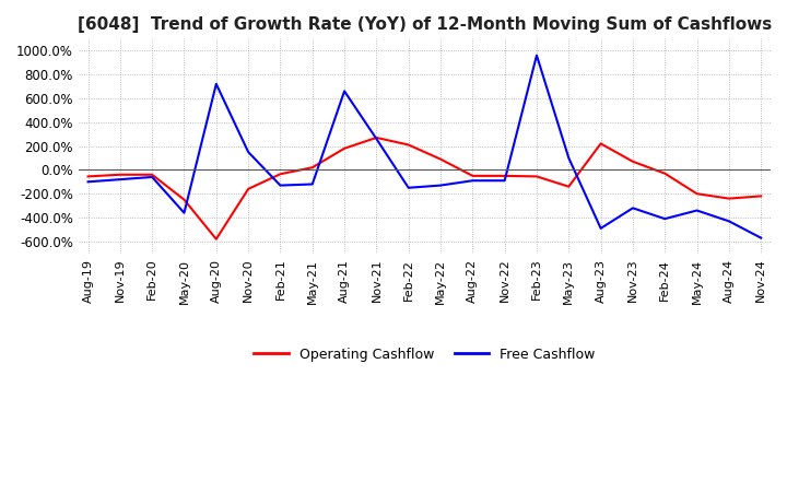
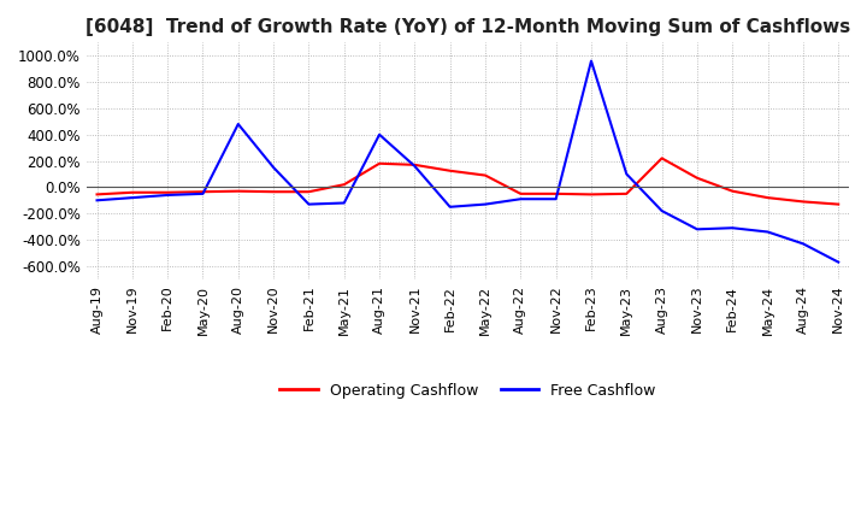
Operating Cashflow/May-20: -250% -> -40%
Free Cashflow/May-20: -360% -> -50%
Operating Cashflow/Aug-20: -580% -> -30%
Free Cashflow/Aug-20: 720% -> 480%
Operating Cashflow/Nov-20: -160% -> -40%
Free Cashflow/Aug-21: 660% -> 400%
Operating Cashflow/Nov-21: 270% -> 170%
Free Cashflow/Nov-21: 260% -> 160%
Operating Cashflow/Feb-22: 210% -> 120%
Operating Cashflow/May-23: -140% -> -50%
Free Cashflow/Aug-23: -490% -> -180%
Free Cashflow/Feb-24: -410% -> -310%
Operating Cashflow/May-24: -200% -> -80%
Operating Cashflow/Aug-24: -240% -> -110%
Operating Cashflow/Nov-24: -220% -> -130%
